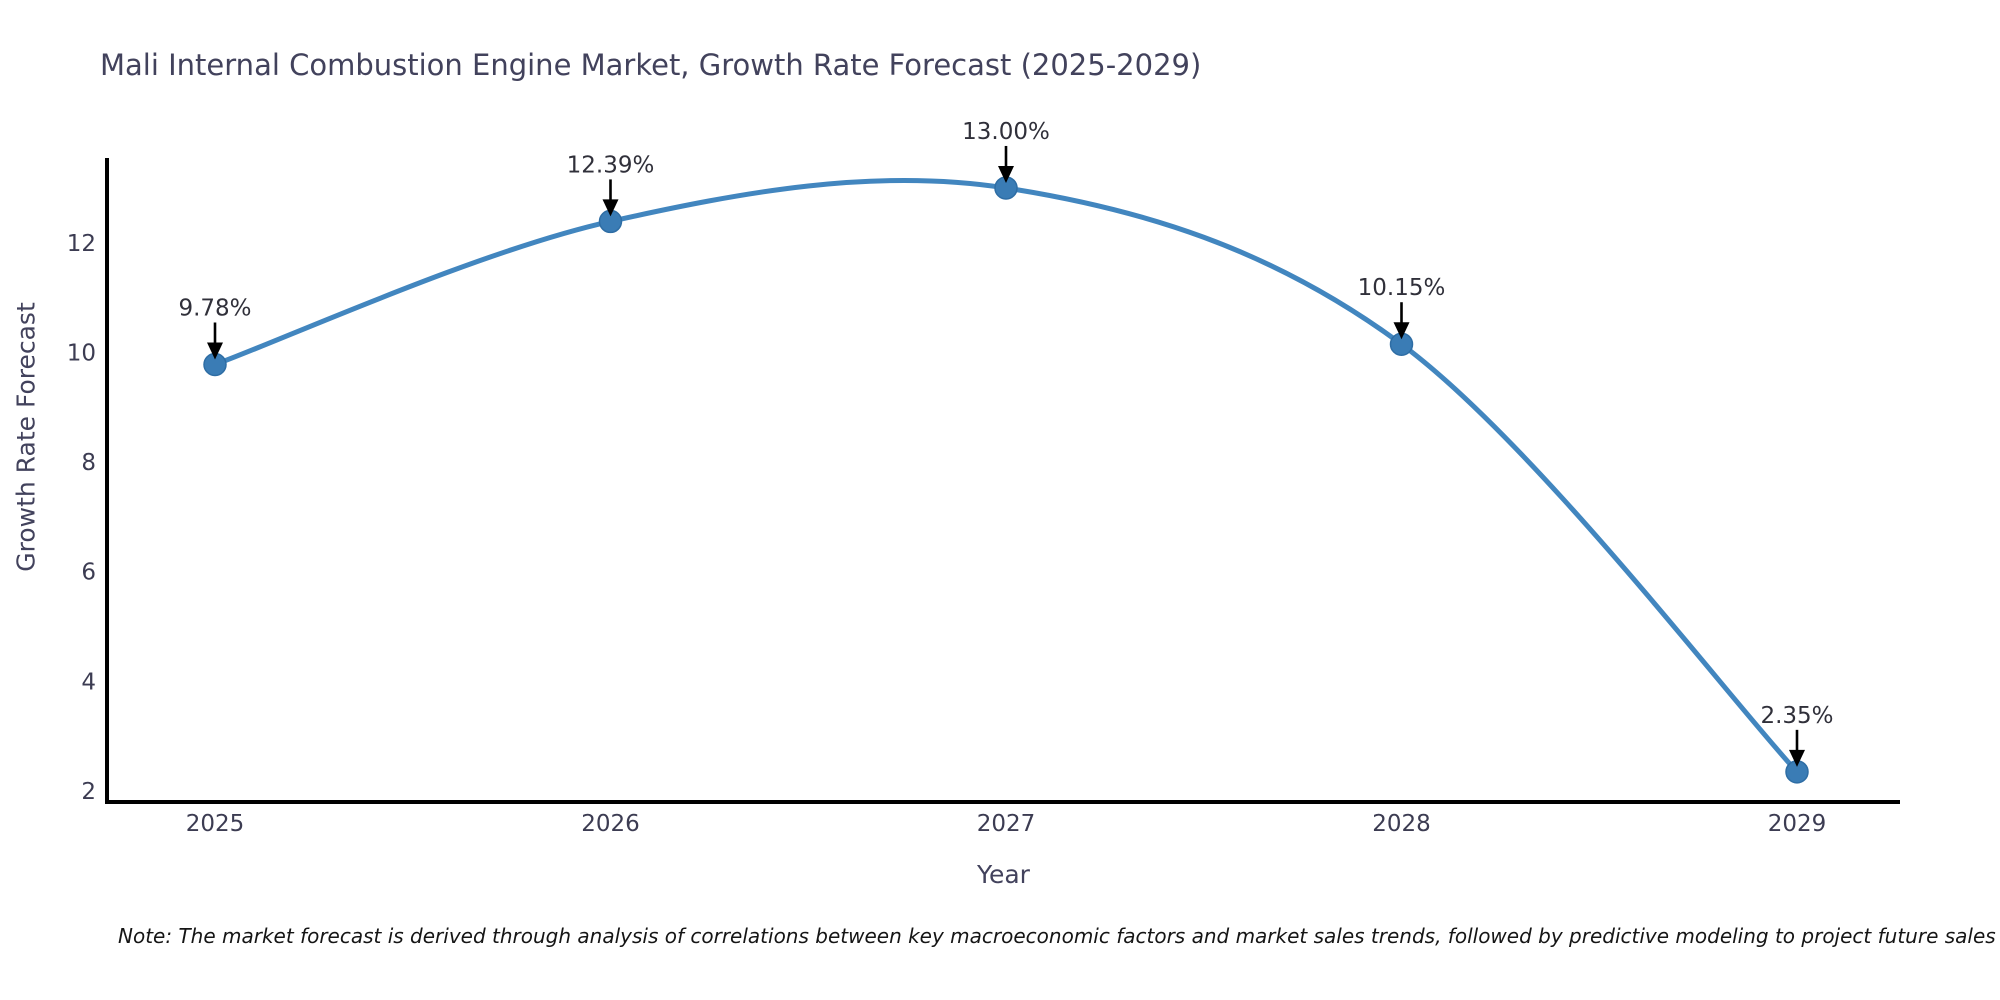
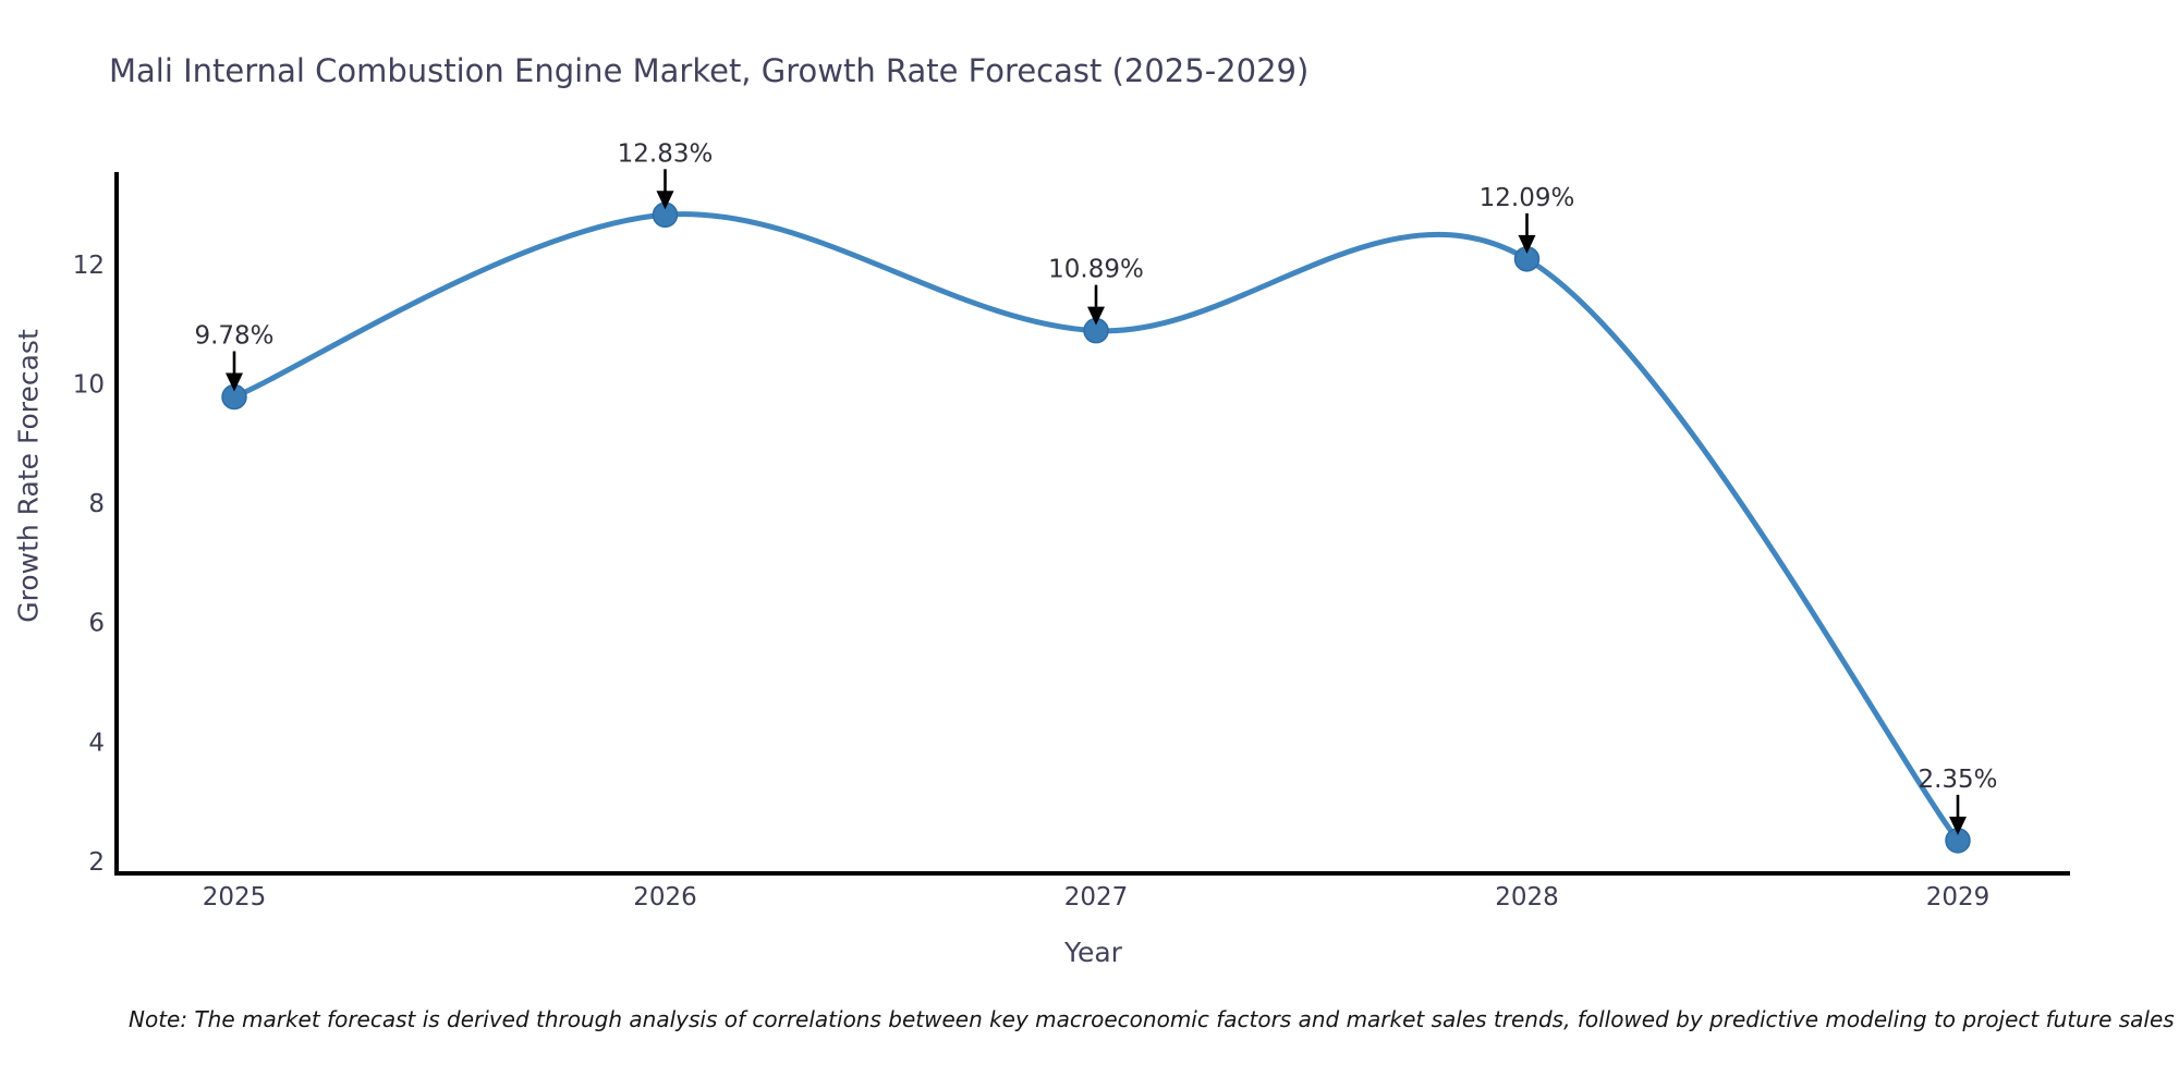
2026: 12.39% -> 12.83%
2027: 13.00% -> 10.89%
2028: 10.15% -> 12.09%
